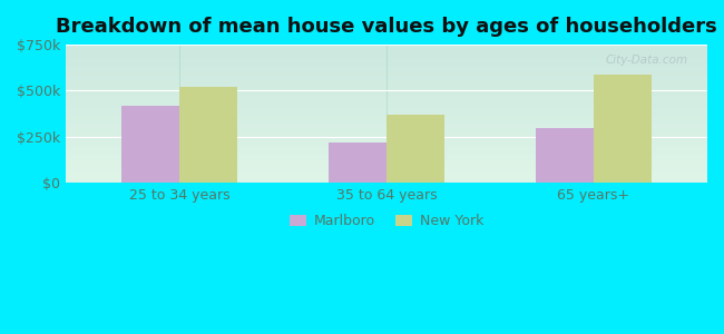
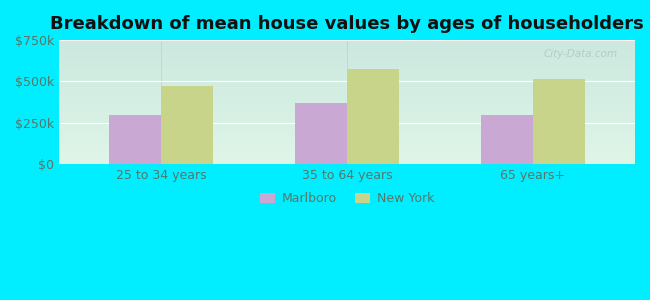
Marlboro/25 to 34 years: $420k -> $300k
New York/25 to 34 years: $520k -> $480k
Marlboro/35 to 64 years: $220k -> $370k
New York/35 to 64 years: $370k -> $580k
New York/65 years+: $590k -> $520k
